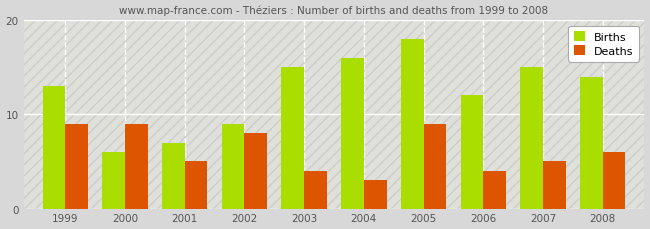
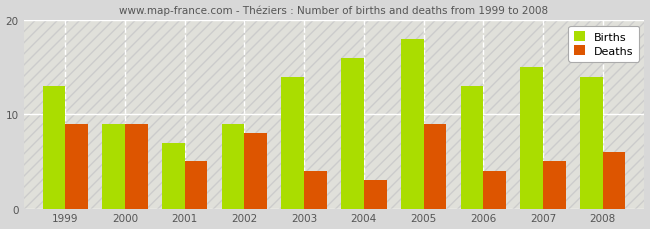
Births/2000: 6 -> 9
Births/2003: 15 -> 14
Births/2006: 12 -> 13
